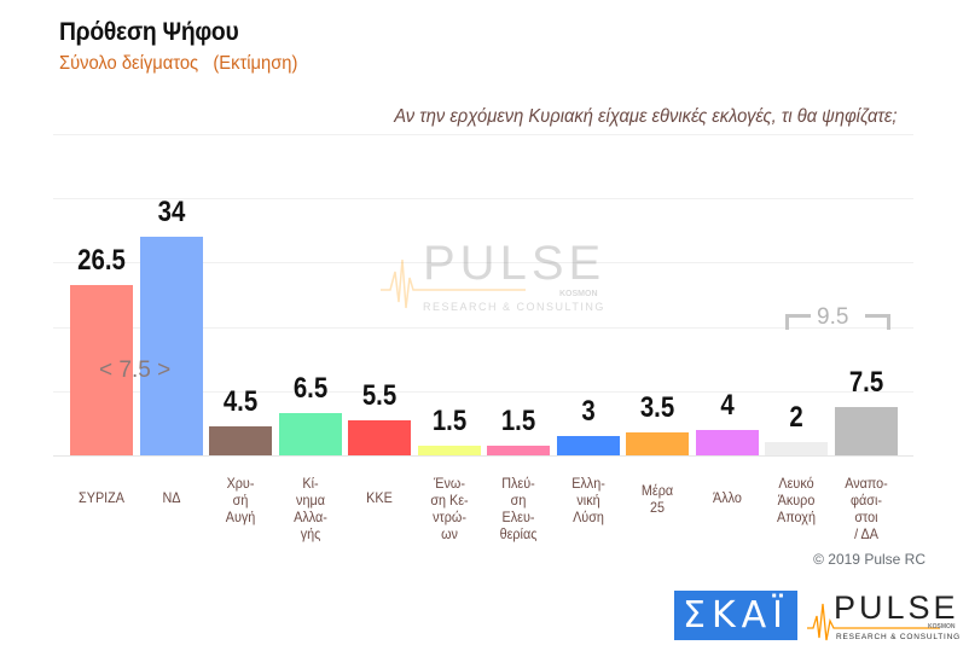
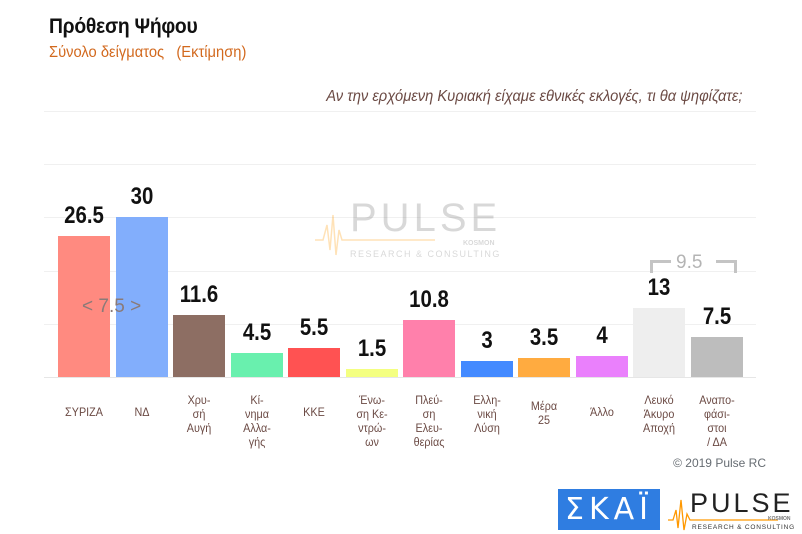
ΝΔ: 34 -> 30
Χρυ- σή Αυγή: 4.5 -> 11.6
Κί- νημα Αλλα- γής: 6.5 -> 4.5
Πλεύ- ση Ελευ- θερίας: 1.5 -> 10.8
Λευκό Άκυρο Αποχή: 2 -> 13
